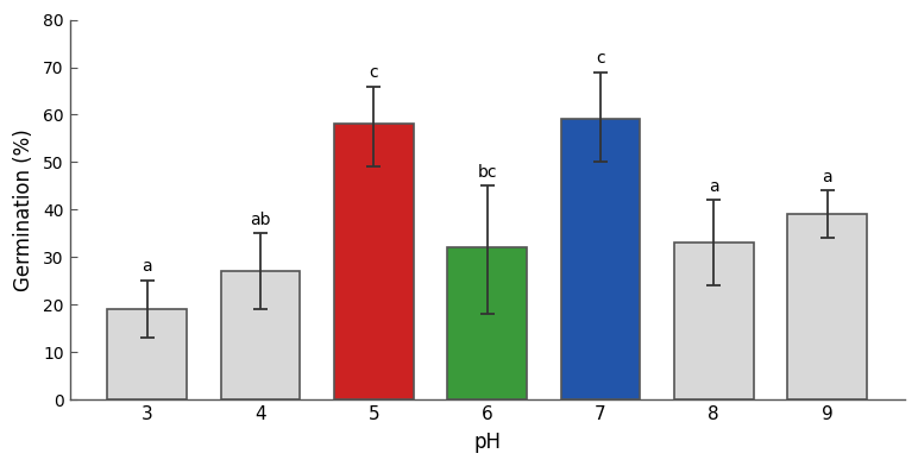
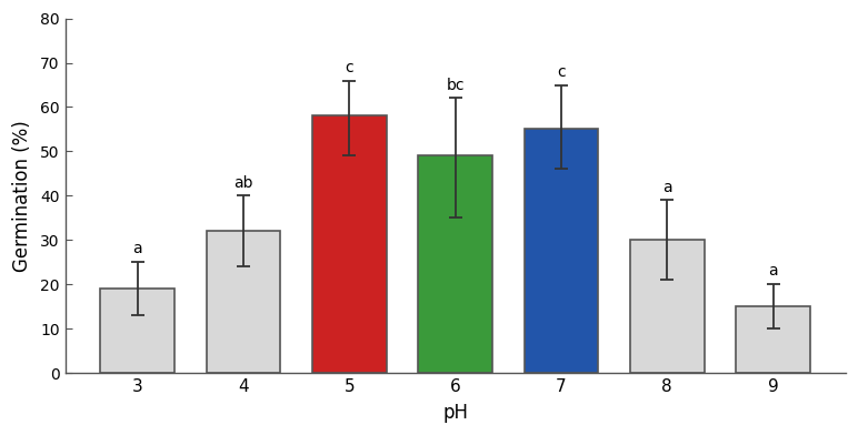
4: 27 -> 32
6: 32 -> 49
7: 59 -> 55
8: 33 -> 30
9: 39 -> 15
